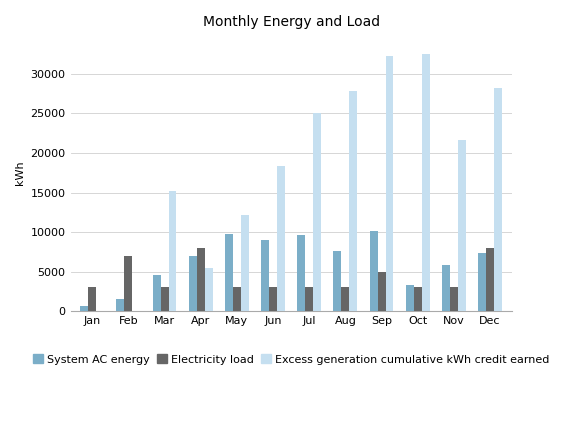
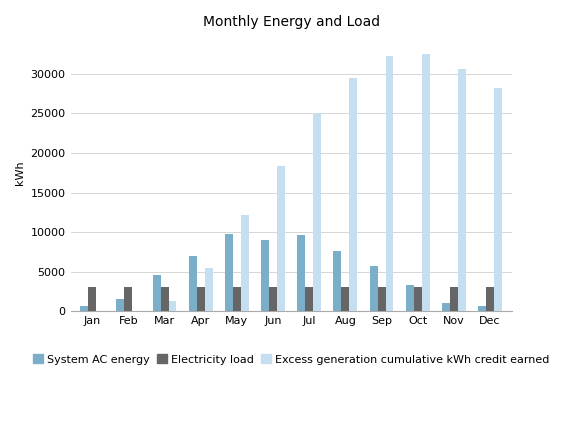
Electricity load/Feb: 7000 -> 3000
Excess generation cumulative kWh credit earned/Mar: 15200 -> 1300
Electricity load/Apr: 8000 -> 3000
Excess generation cumulative kWh credit earned/Aug: 27800 -> 29500
System AC energy/Sep: 10200 -> 5700
Electricity load/Sep: 5000 -> 3000
System AC energy/Nov: 5800 -> 1000
Excess generation cumulative kWh credit earned/Nov: 21600 -> 30600
System AC energy/Dec: 7400 -> 600
Electricity load/Dec: 8000 -> 3000
